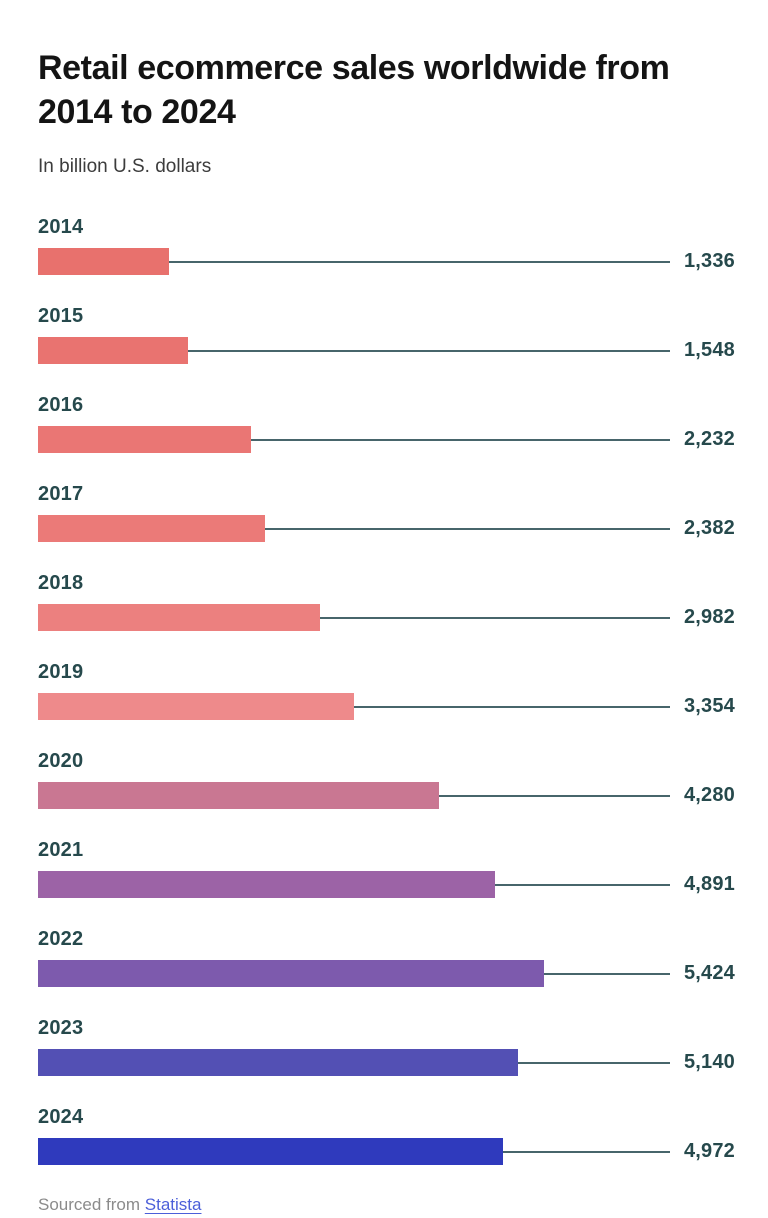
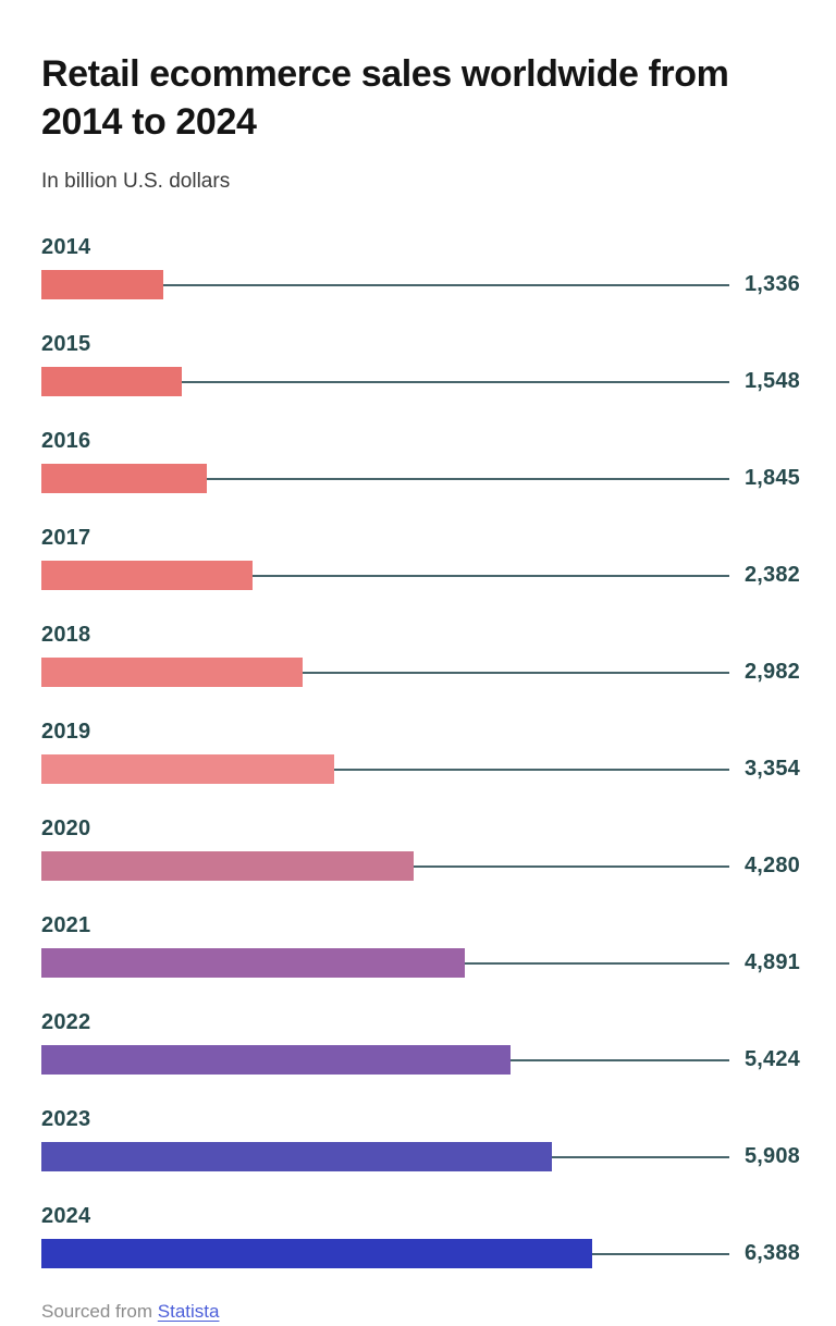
2016: 2,232 -> 1,845
2023: 5,140 -> 5,908
2024: 4,972 -> 6,388
